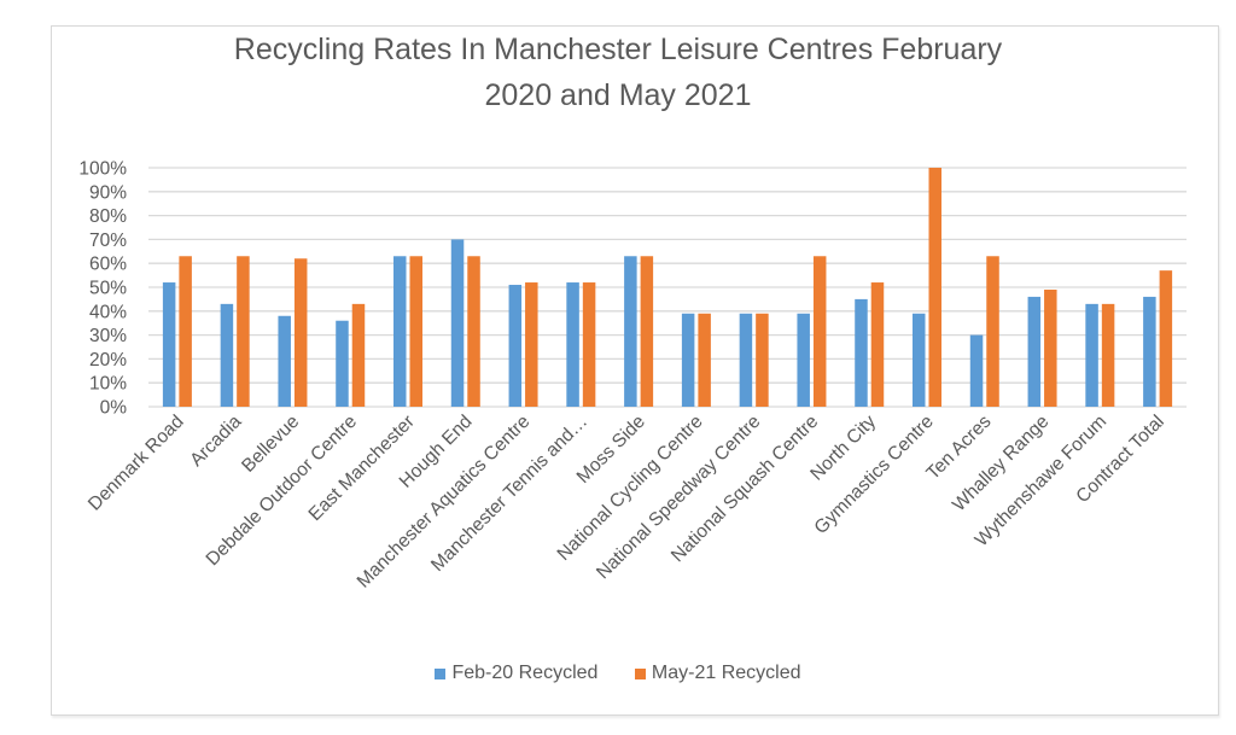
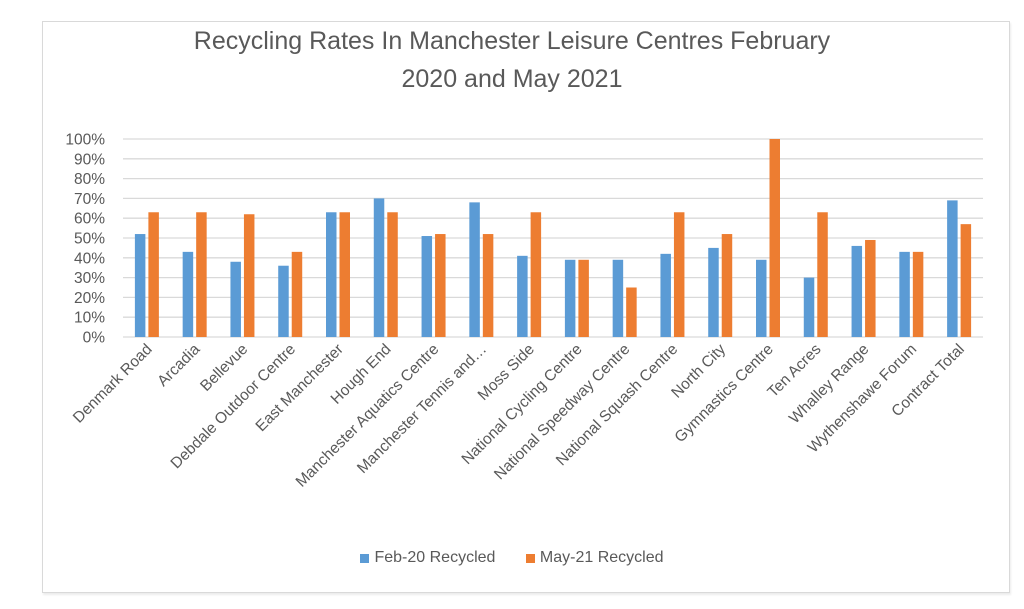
Feb-20 Recycled/Manchester Tennis and…: 52% -> 68%
Feb-20 Recycled/Moss Side: 63% -> 41%
May-21 Recycled/National Speedway Centre: 39% -> 25%
Feb-20 Recycled/National Squash Centre: 39% -> 42%
Feb-20 Recycled/Contract Total: 46% -> 69%
